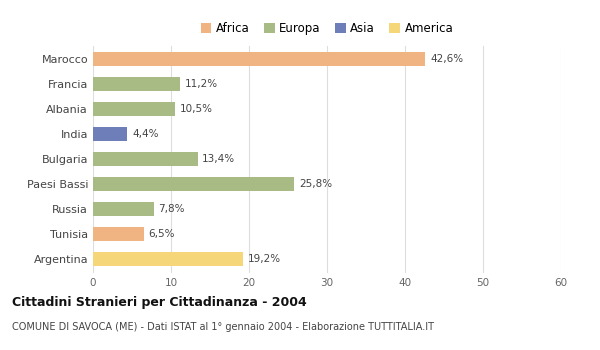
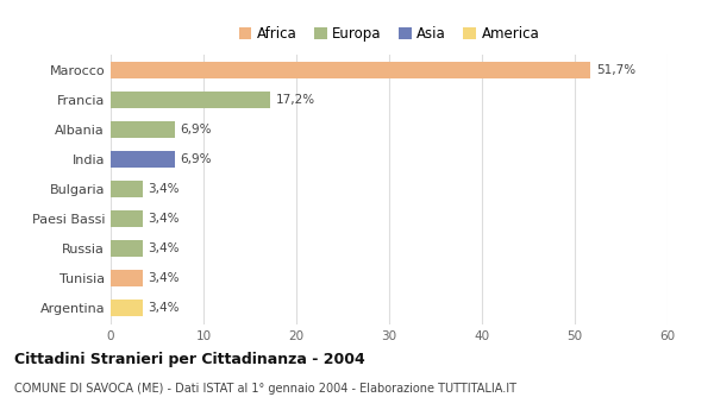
Marocco: 42,6% -> 51,7%
Francia: 11,2% -> 17,2%
Albania: 10,5% -> 6,9%
India: 4,4% -> 6,9%
Bulgaria: 13,4% -> 3,4%
Paesi Bassi: 25,8% -> 3,4%
Russia: 7,8% -> 3,4%
Tunisia: 6,5% -> 3,4%
Argentina: 19,2% -> 3,4%
